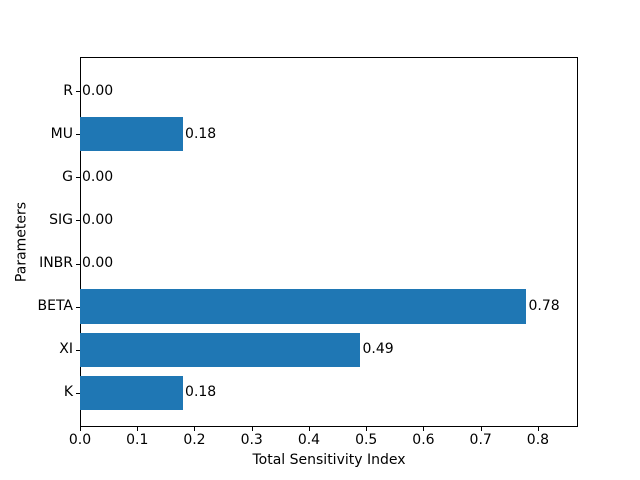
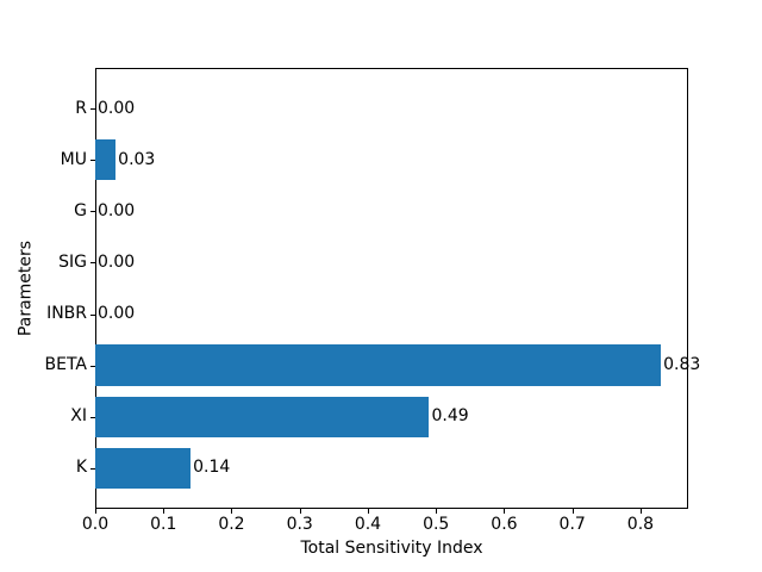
MU: 0.18 -> 0.03
BETA: 0.78 -> 0.83
K: 0.18 -> 0.14
